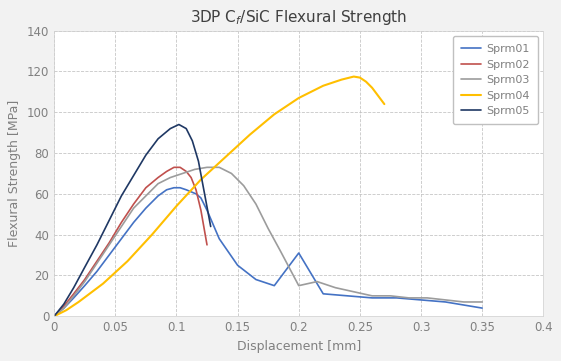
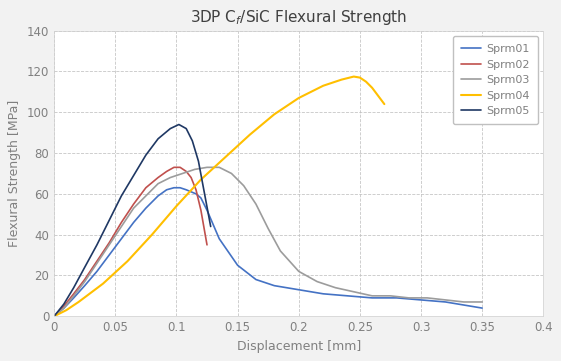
Sprm01/0.2: 31 -> 13
Sprm03/0.2: 15 -> 22
